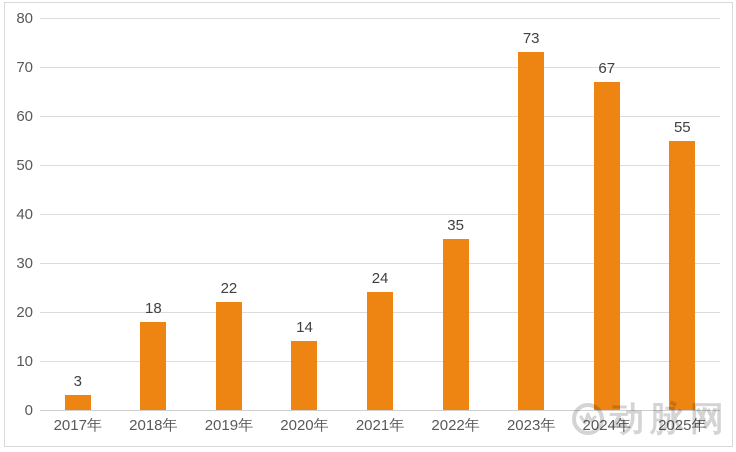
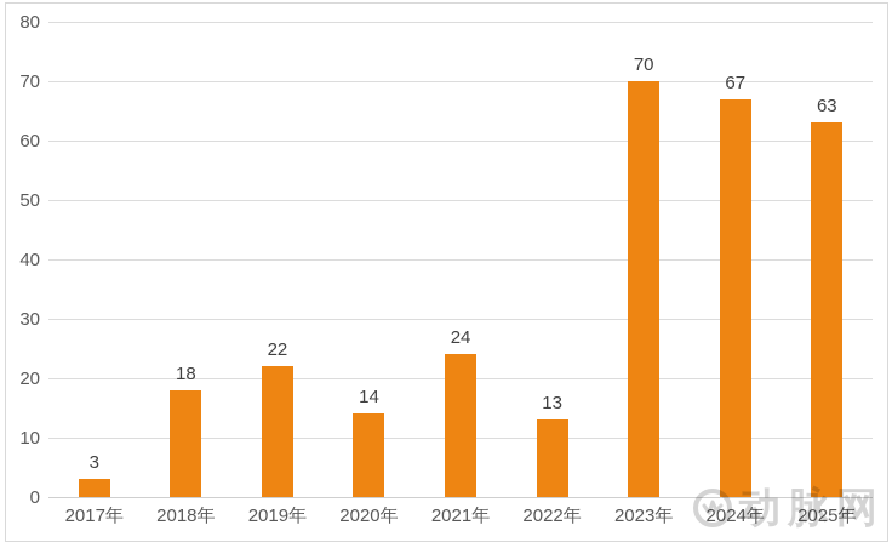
2022年: 35 -> 13
2023年: 73 -> 70
2025年: 55 -> 63
